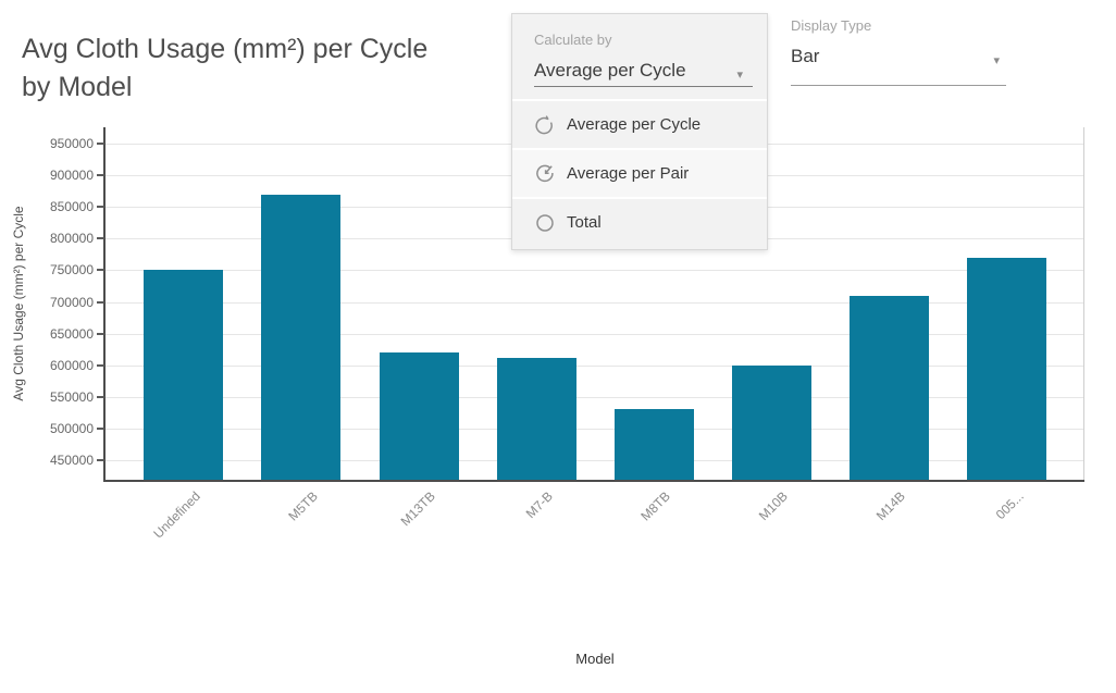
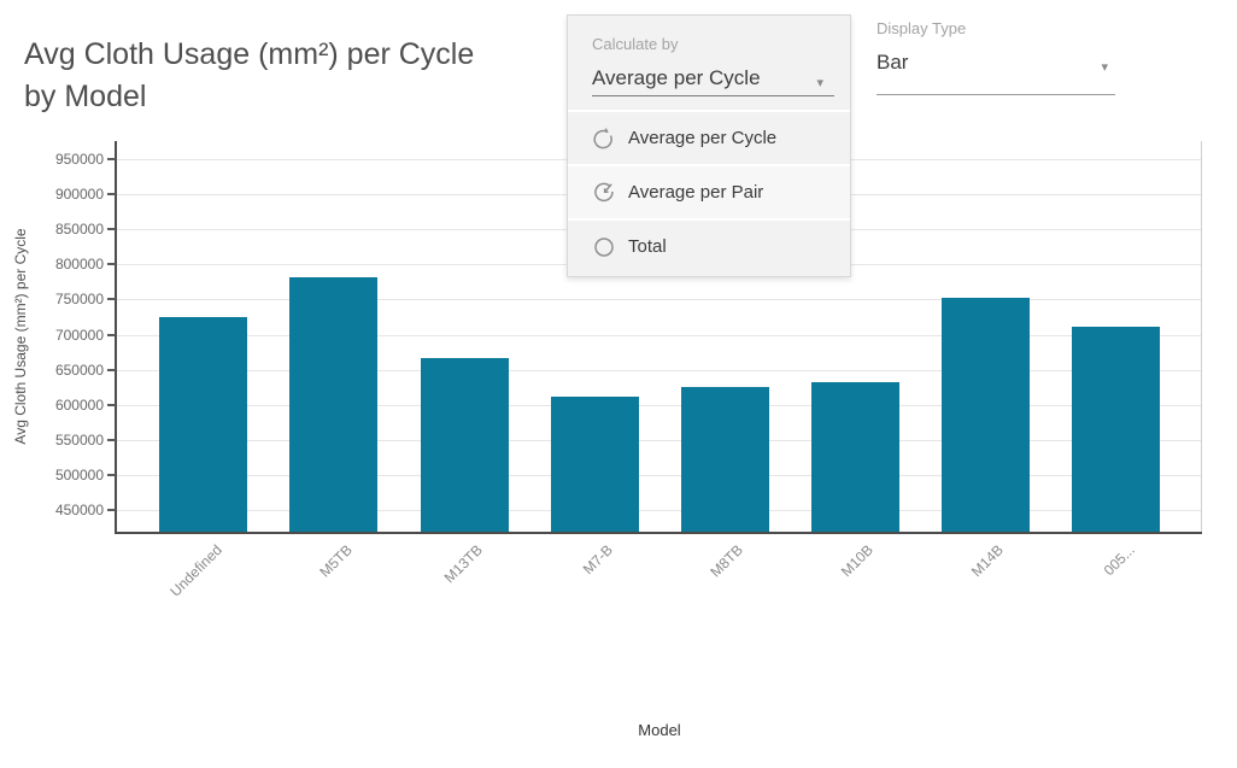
Undefined: 750000 -> 720000
M5TB: 870000 -> 780000
M13TB: 620000 -> 670000
M8TB: 530000 -> 630000
M10B: 600000 -> 630000
M14B: 710000 -> 750000
005...: 770000 -> 710000
